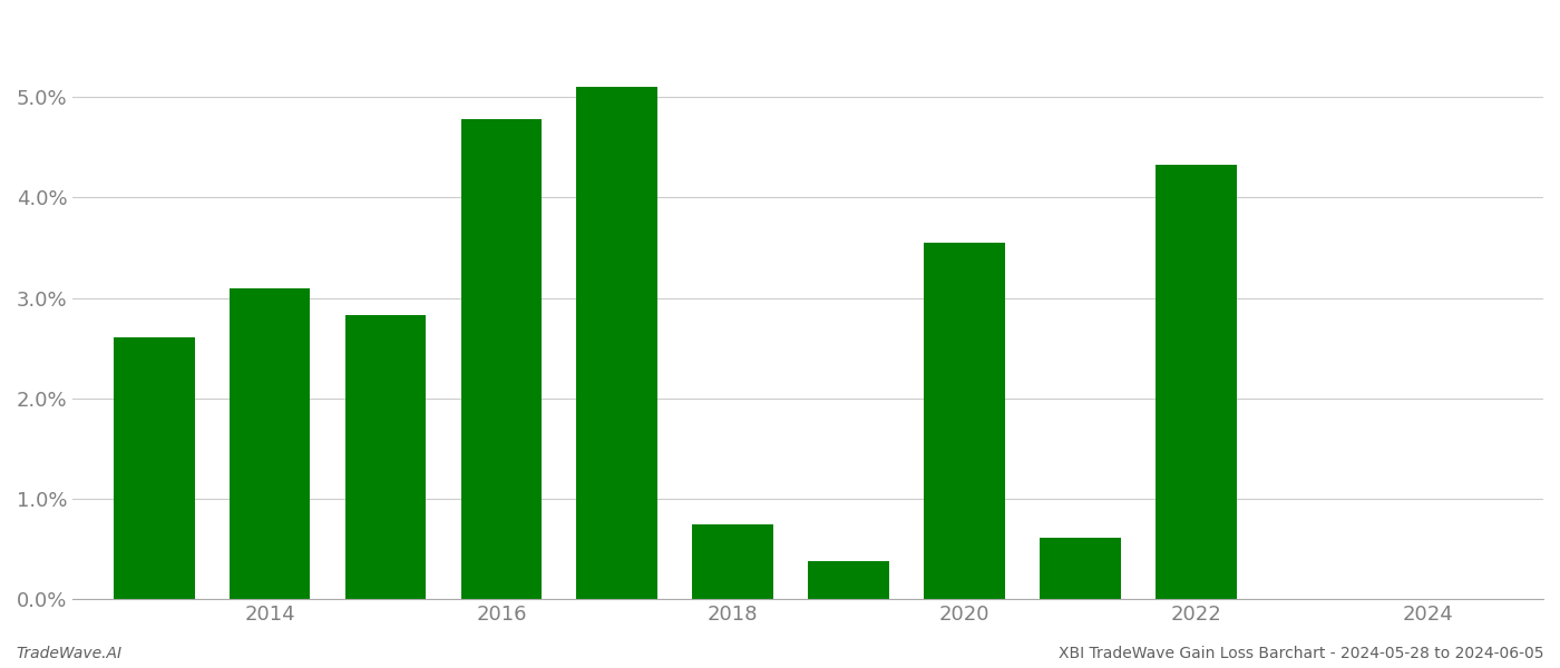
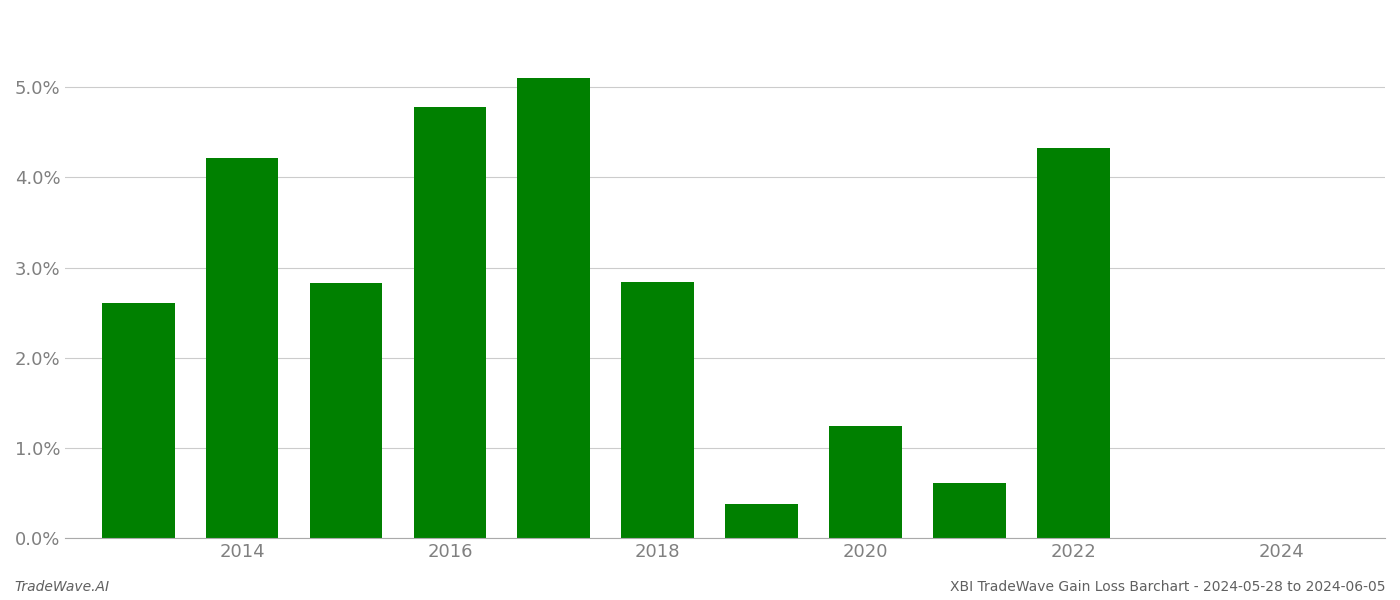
2014: 3.10% -> 4.22%
2018: 0.74% -> 2.84%
2020: 3.55% -> 1.24%
